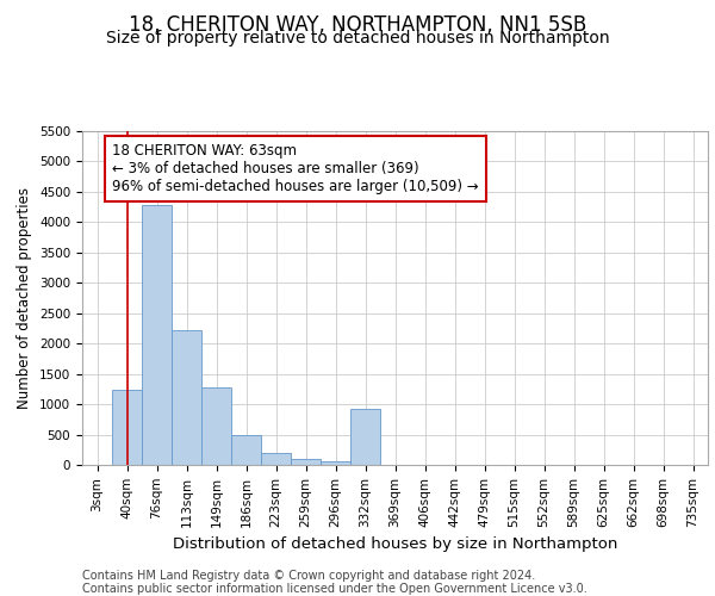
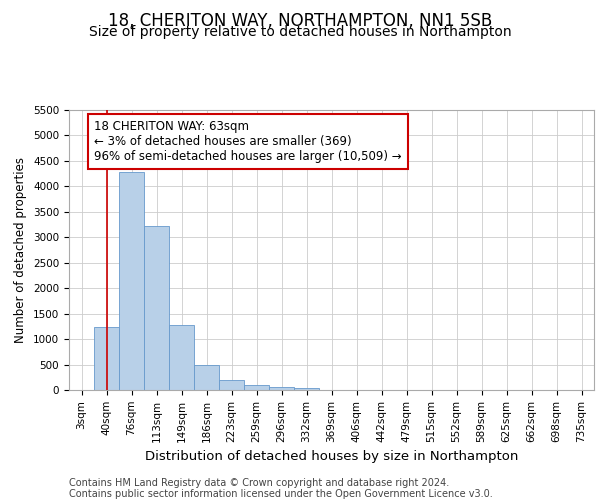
113sqm: 2220 -> 3220
332sqm: 920 -> 30
